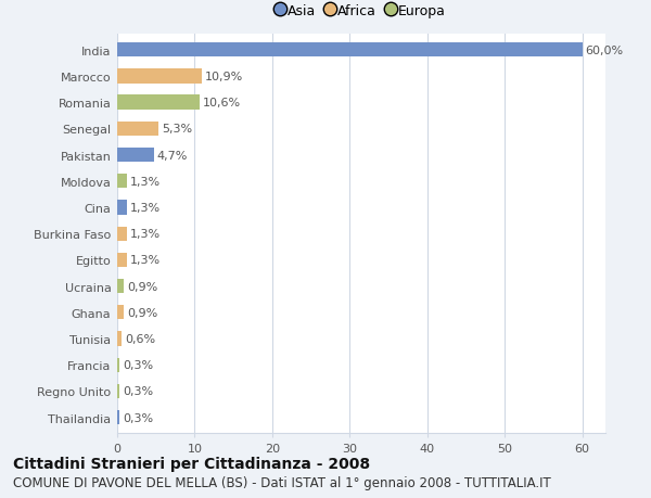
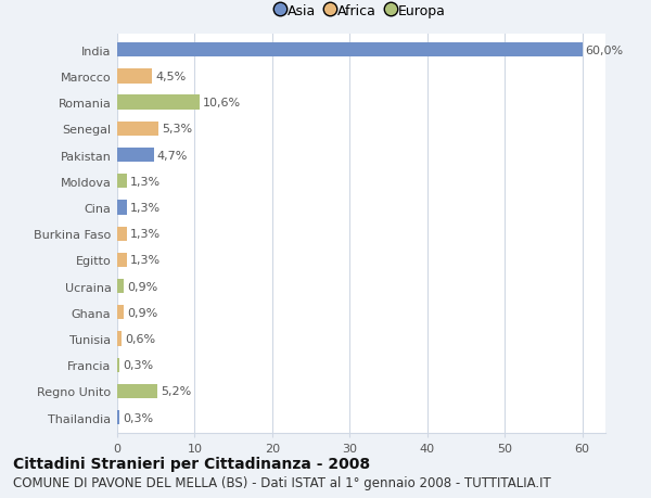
Marocco: 10,9% -> 4,5%
Regno Unito: 0,3% -> 5,2%
